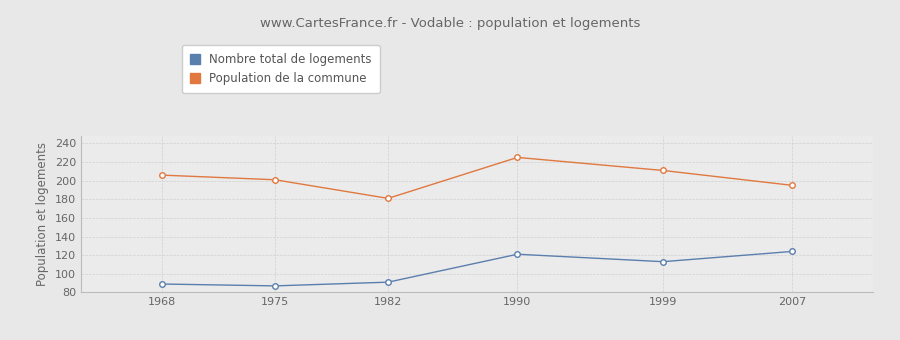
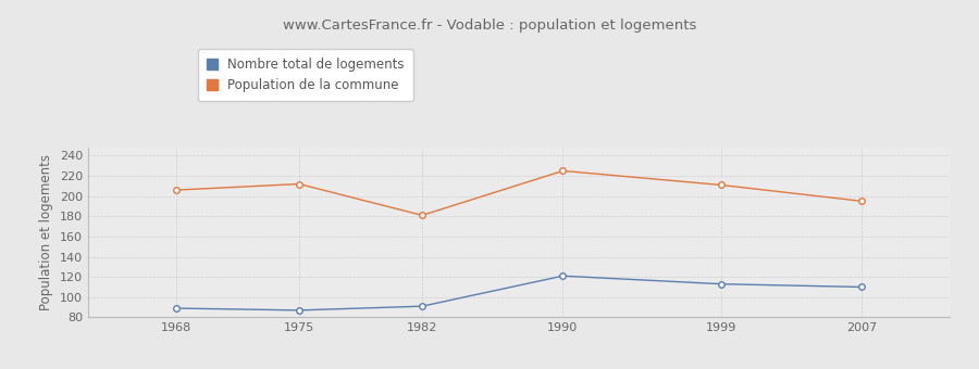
Population de la commune/1975: 201 -> 212
Nombre total de logements/2007: 124 -> 110
